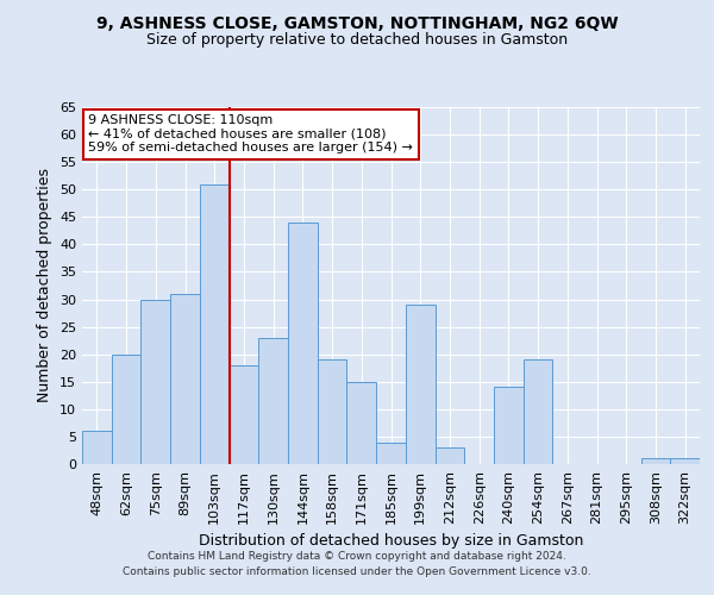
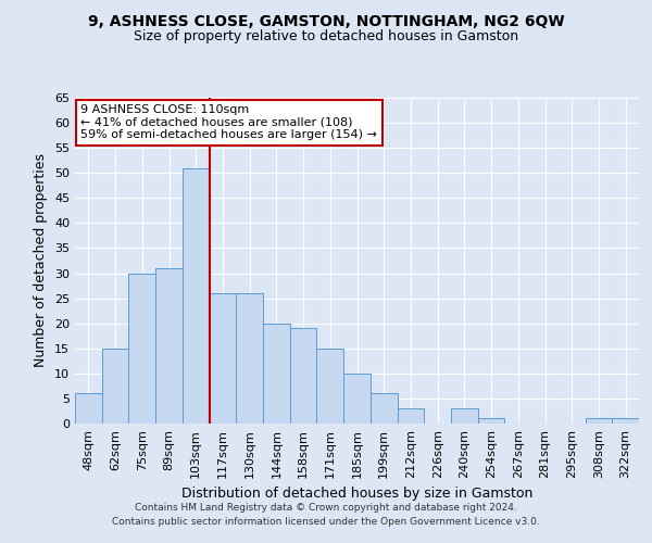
62sqm: 20 -> 15
117sqm: 18 -> 26
130sqm: 23 -> 26
144sqm: 44 -> 20
185sqm: 4 -> 10
199sqm: 29 -> 6
240sqm: 14 -> 3
254sqm: 19 -> 1
